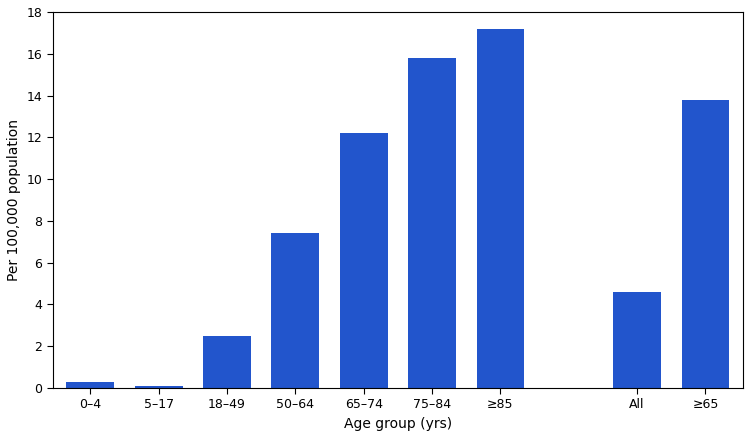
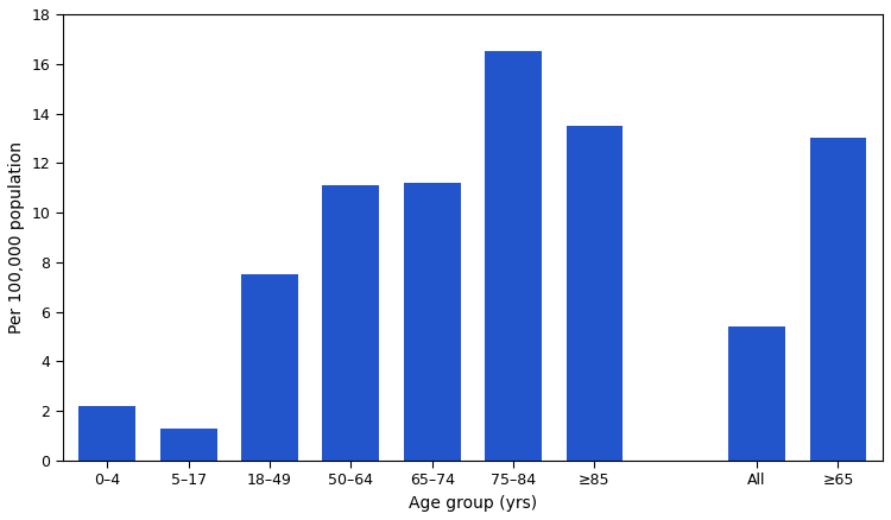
0–4: 0.3 -> 2.2
5–17: 0.1 -> 1.3
18–49: 2.5 -> 7.5
50–64: 7.4 -> 11.1
65–74: 12.2 -> 11.2
75–84: 15.8 -> 16.5
≥85: 17.2 -> 13.5
All: 4.6 -> 5.4
≥65: 13.8 -> 13.0
